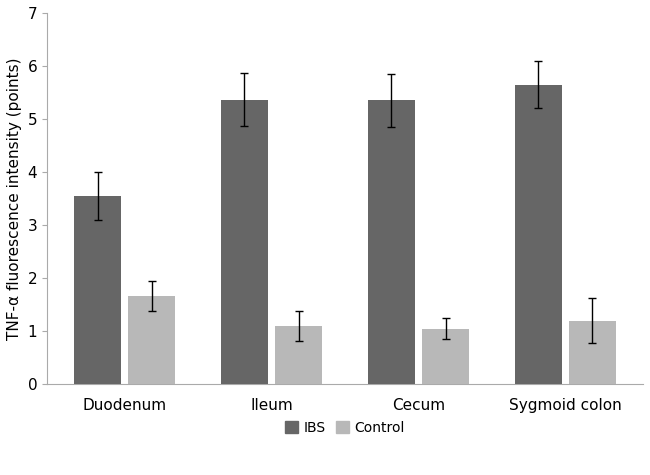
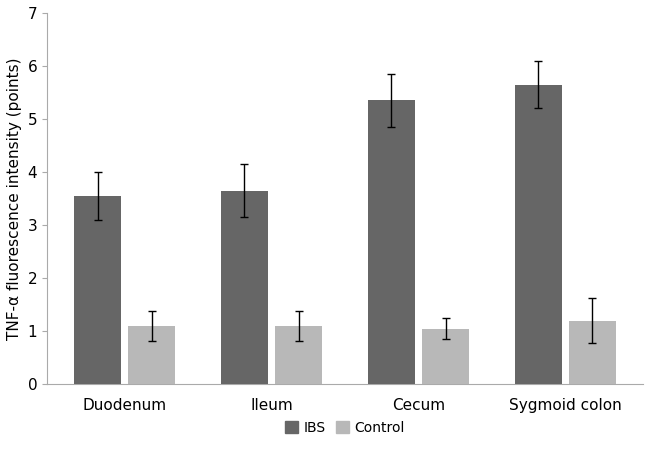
Control/Duodenum: 1.66 -> 1.10
IBS/Ileum: 5.36 -> 3.65
